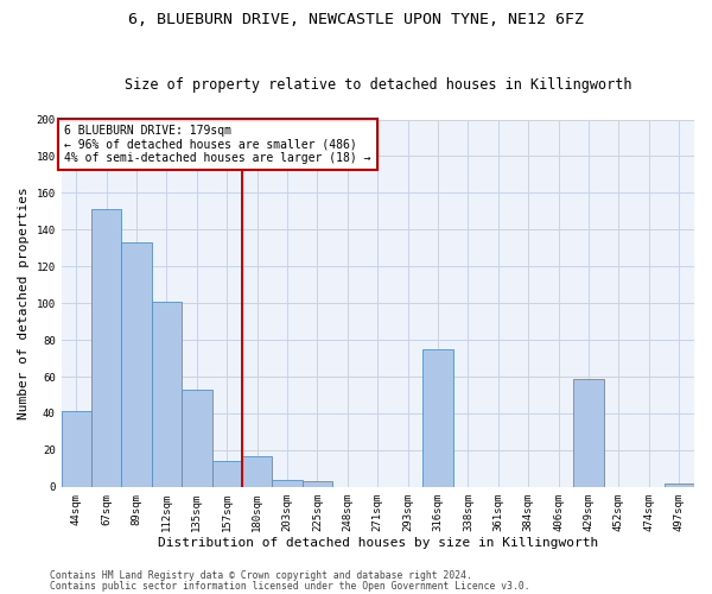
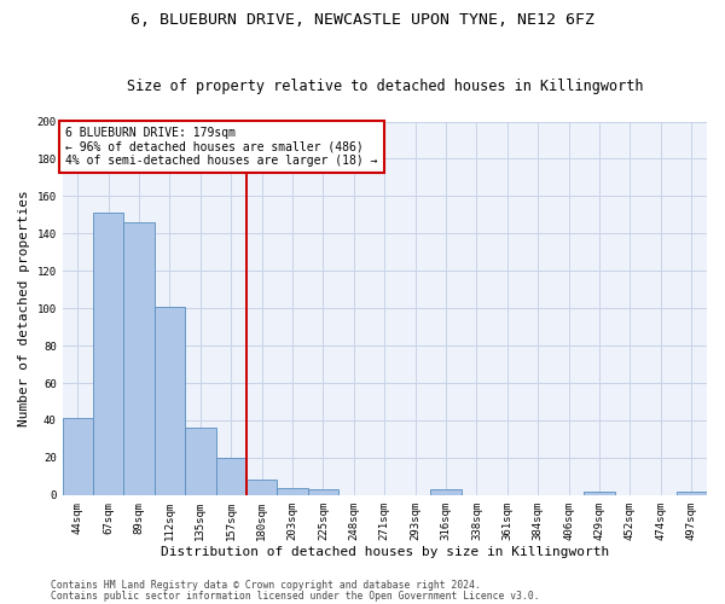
89sqm: 133 -> 146
135sqm: 53 -> 36
157sqm: 14 -> 20
180sqm: 17 -> 8
316sqm: 75 -> 3
429sqm: 59 -> 2
